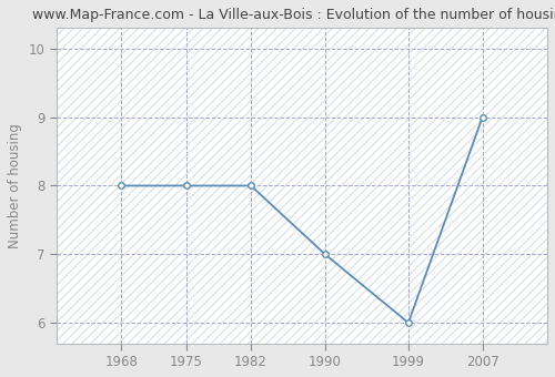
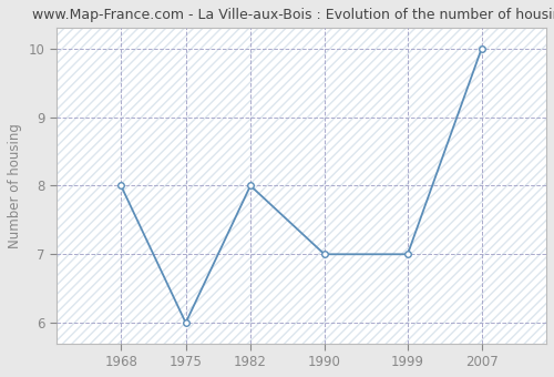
1975: 8 -> 6
1999: 6 -> 7
2007: 9 -> 10
